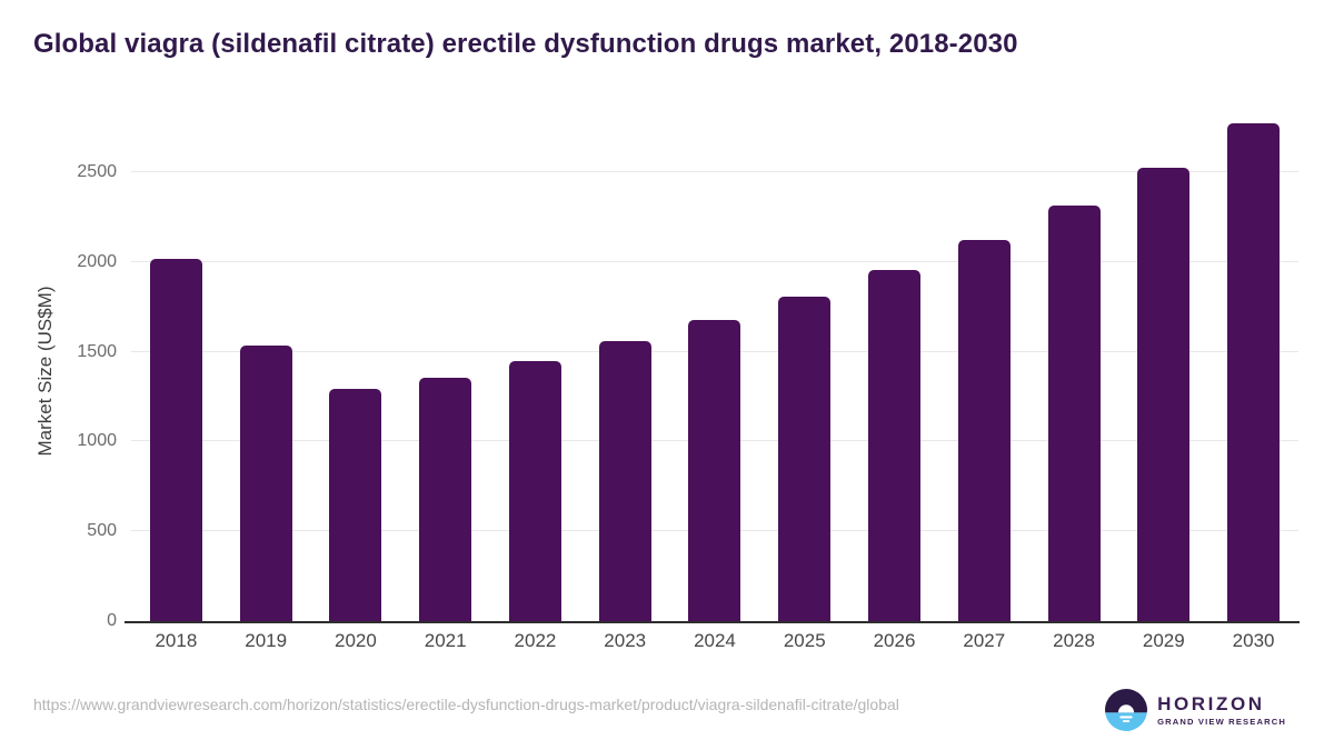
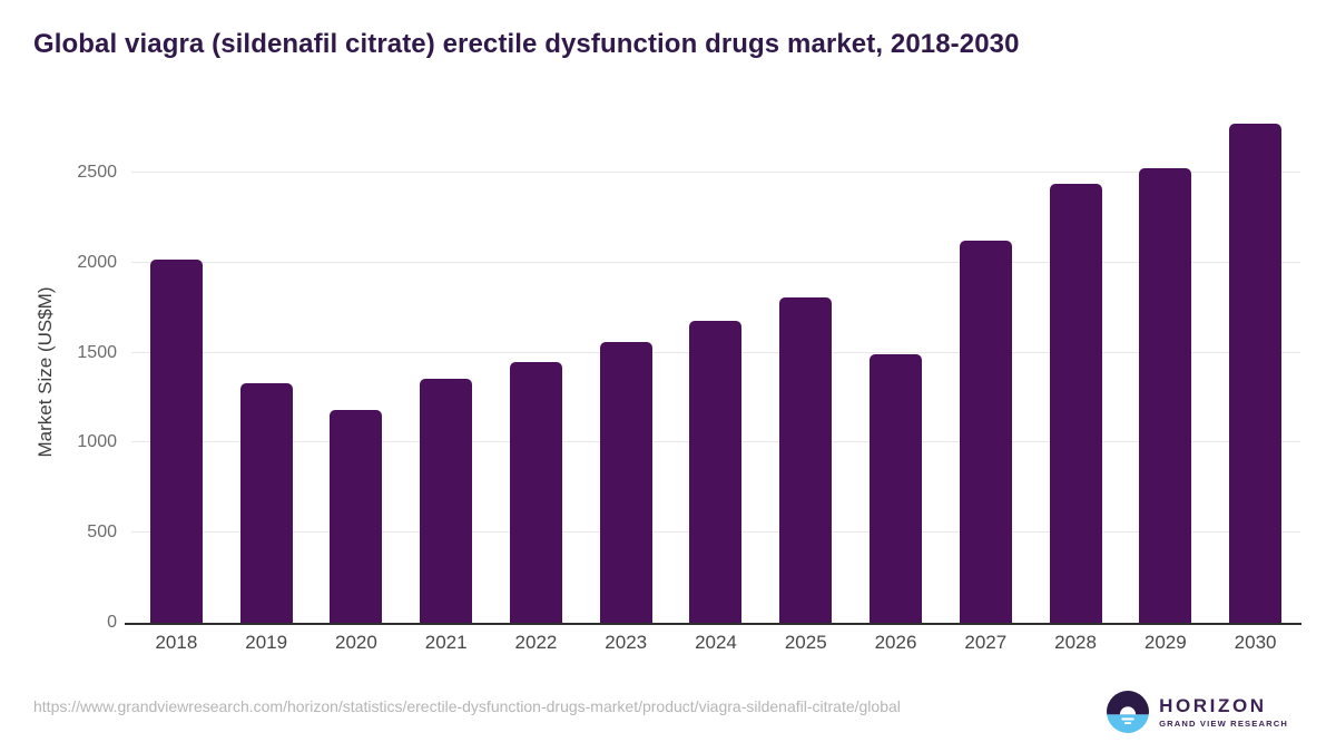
2019: 1540 -> 1330
2020: 1300 -> 1180
2026: 1960 -> 1490
2028: 2320 -> 2440
